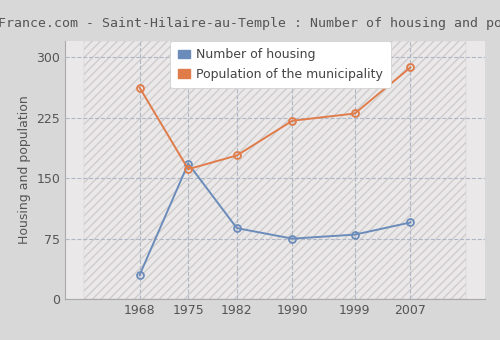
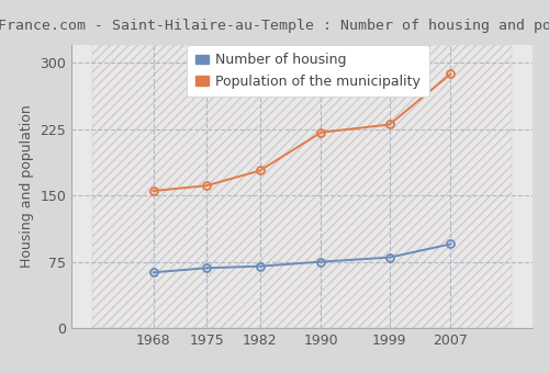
Number of housing/1968: 30 -> 63
Population of the municipality/1968: 262 -> 155
Number of housing/1975: 168 -> 68
Number of housing/1982: 88 -> 70
